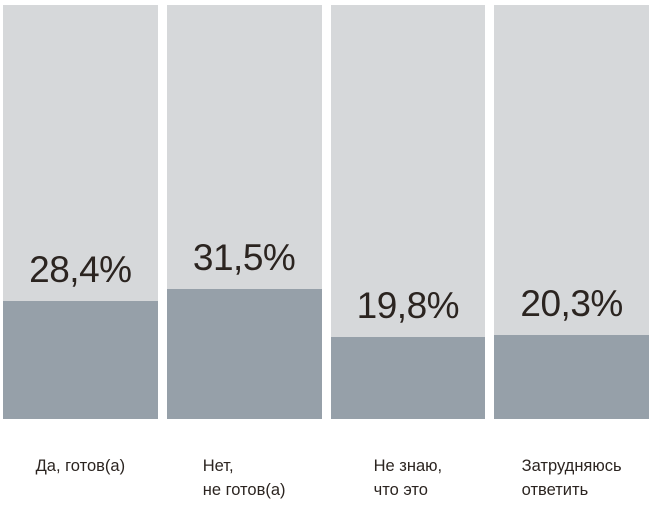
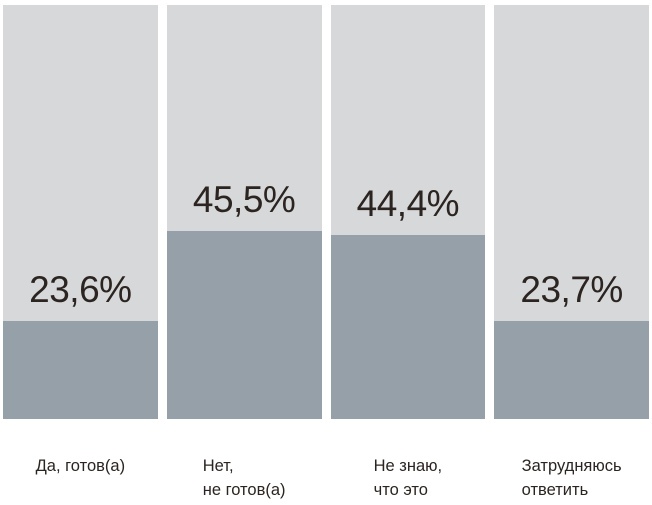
Да, готов(а): 28,4% -> 23,6%
Нет, не готов(а): 31,5% -> 45,5%
Не знаю, что это: 19,8% -> 44,4%
Затрудняюсь ответить: 20,3% -> 23,7%
